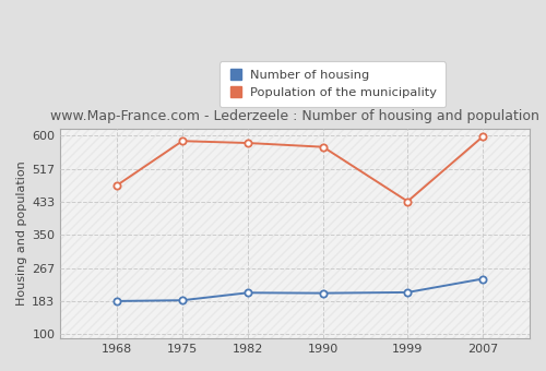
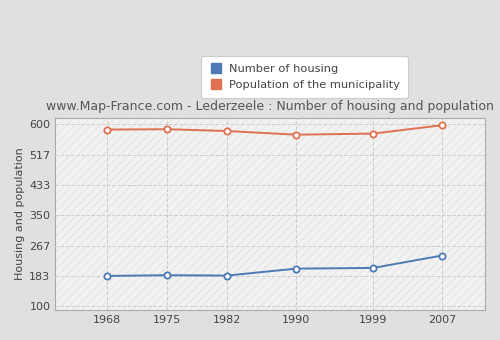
Population of the municipality/1968: 475 -> 586
Number of housing/1982: 205 -> 185
Population of the municipality/1999: 435 -> 575
